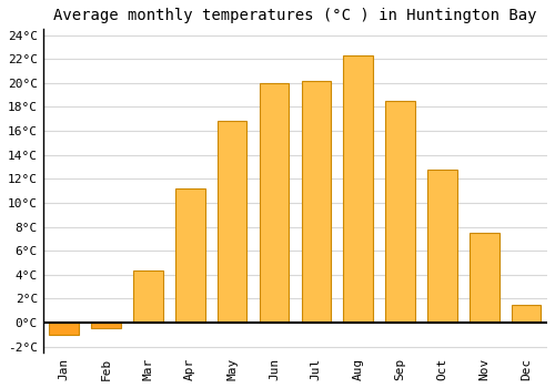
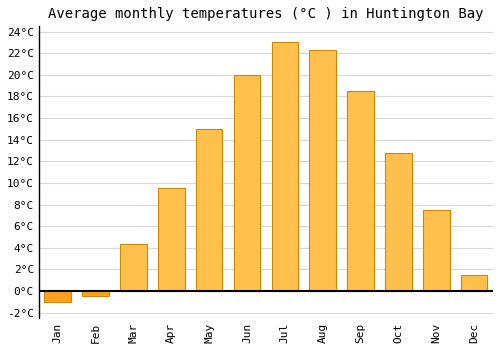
Apr: 11.2°C -> 9.5°C
May: 16.8°C -> 15.0°C
Jul: 20.2°C -> 23.0°C
